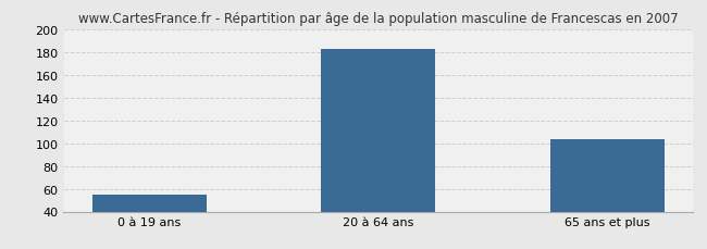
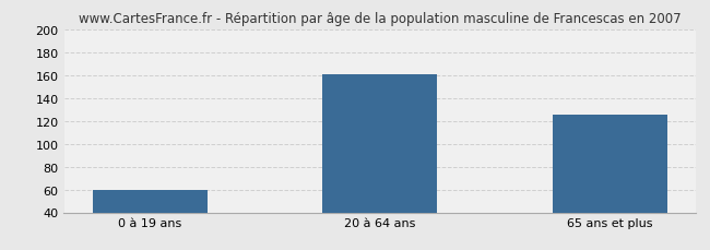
0 à 19 ans: 55 -> 60
20 à 64 ans: 182 -> 161
65 ans et plus: 103 -> 125
